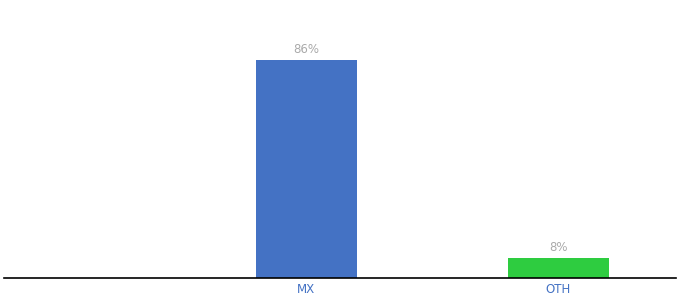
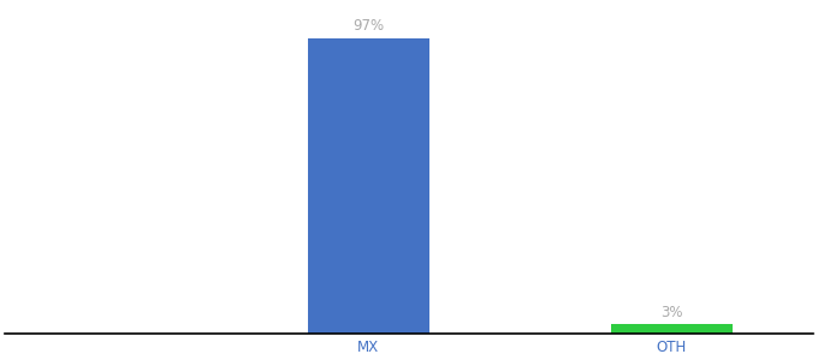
MX: 86% -> 97%
OTH: 8% -> 3%
